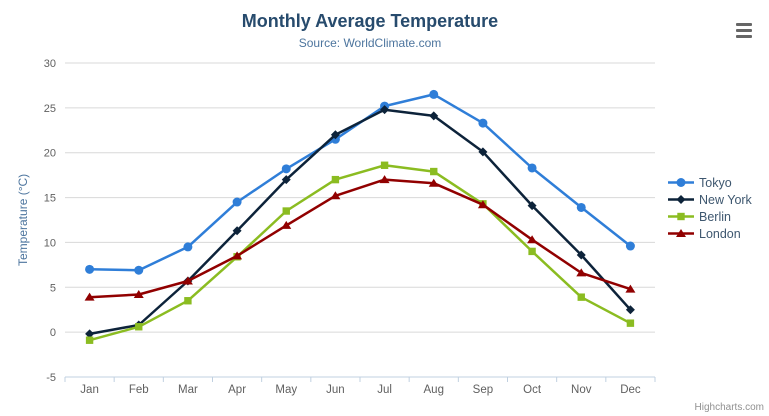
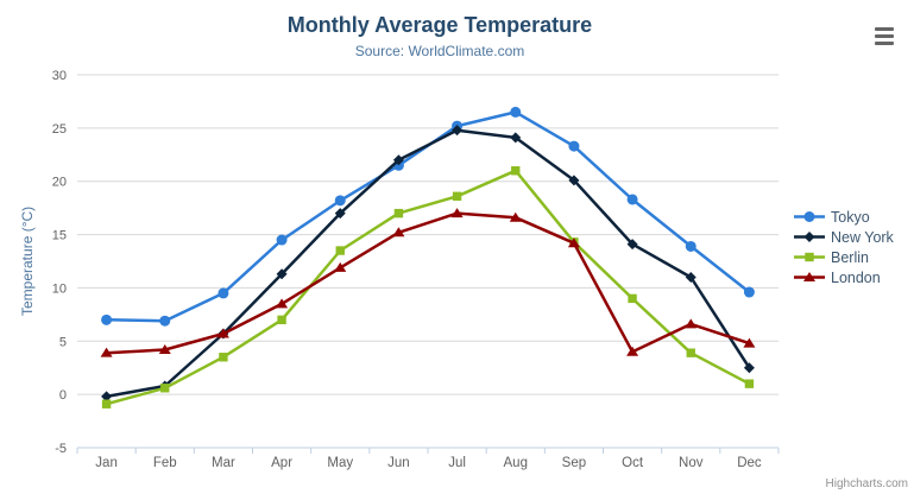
Berlin/Apr: 8 -> 7
Berlin/Aug: 18 -> 21
London/Oct: 10 -> 4
New York/Nov: 9 -> 11
